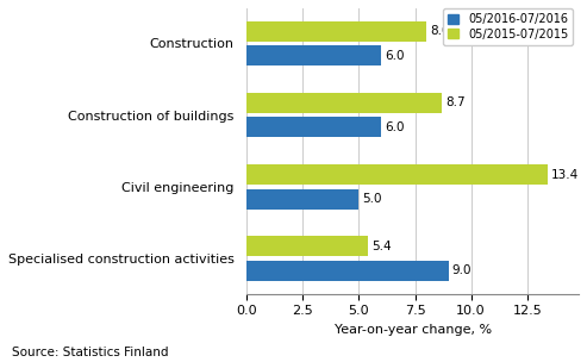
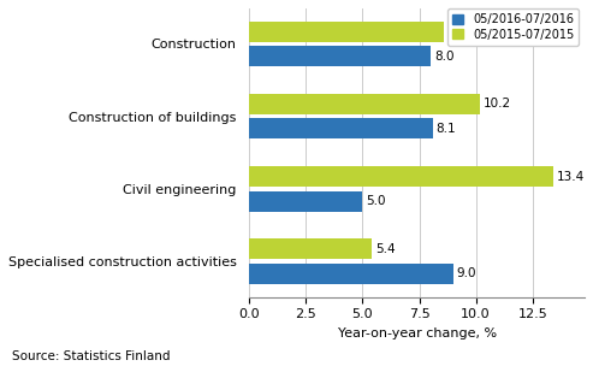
05/2015-07/2015/Construction: 8.0 -> 8.6
05/2016-07/2016/Construction: 6.0 -> 8.0
05/2015-07/2015/Construction of buildings: 8.7 -> 10.2
05/2016-07/2016/Construction of buildings: 6.0 -> 8.1
